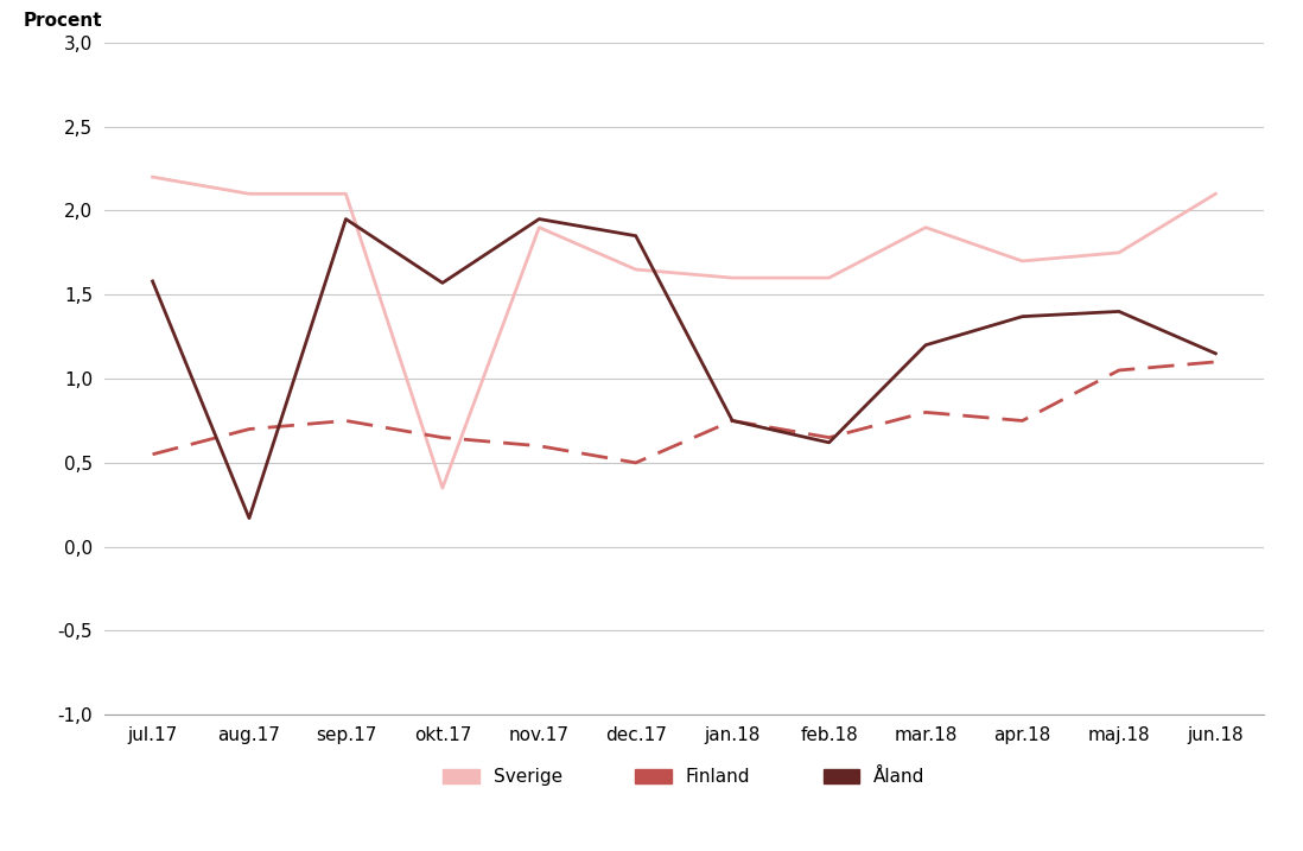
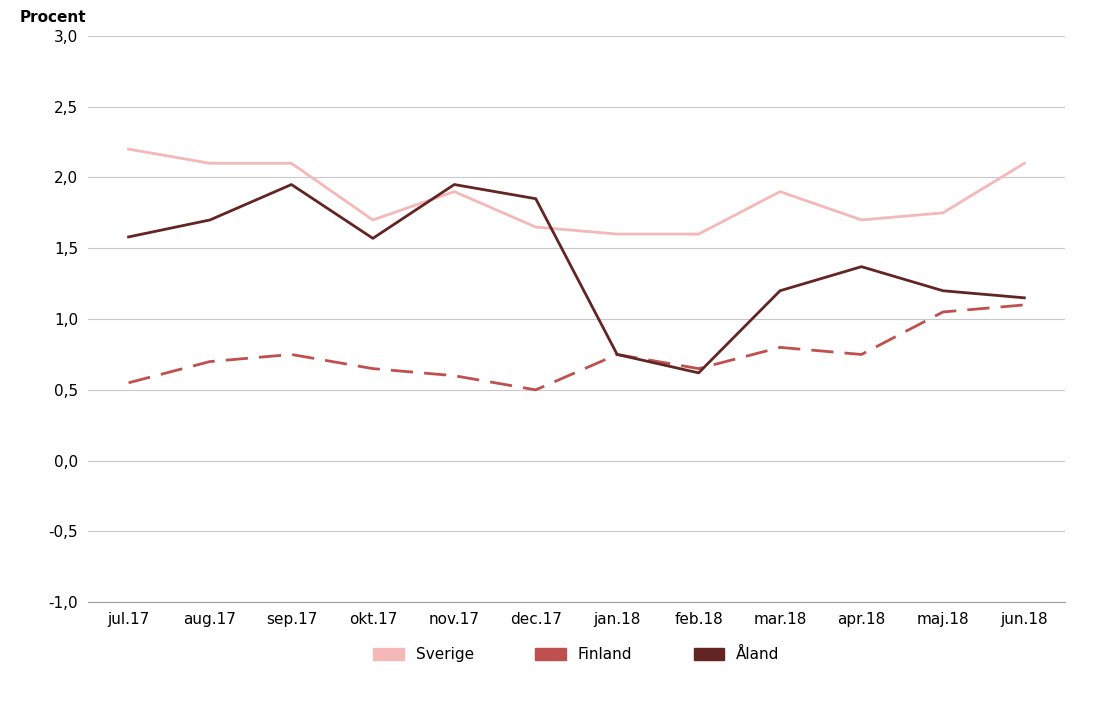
Åland/aug.17: 0,17 -> 1,70
Sverige/okt.17: 0,35 -> 1,70
Åland/maj.18: 1,40 -> 1,20
